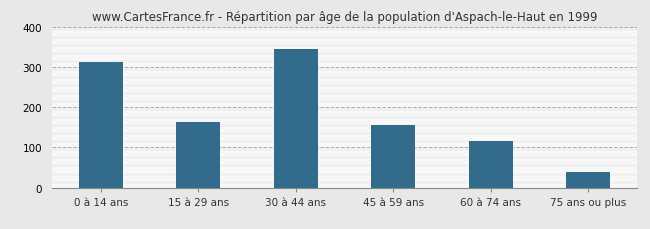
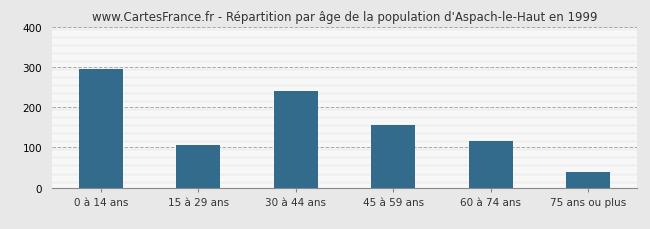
0 à 14 ans: 313 -> 295
15 à 29 ans: 163 -> 105
30 à 44 ans: 345 -> 240
